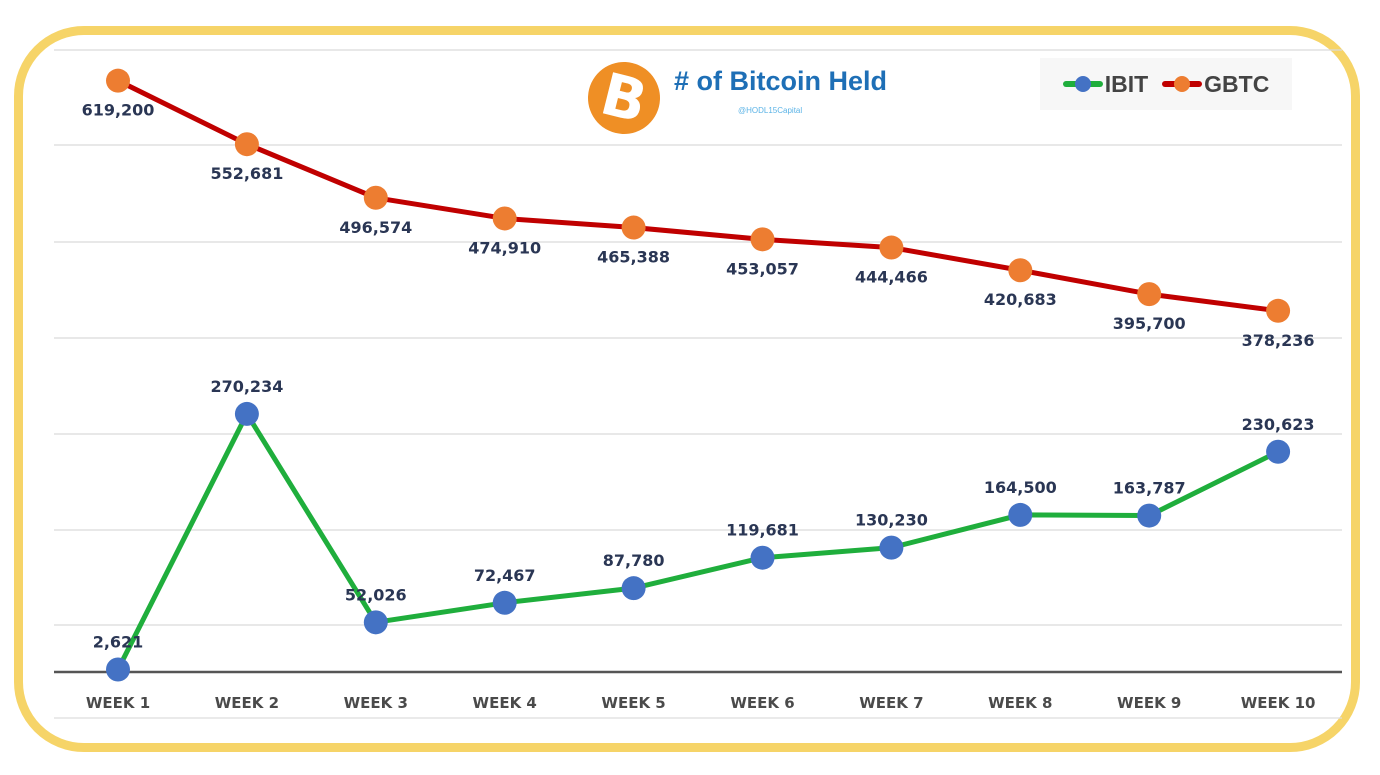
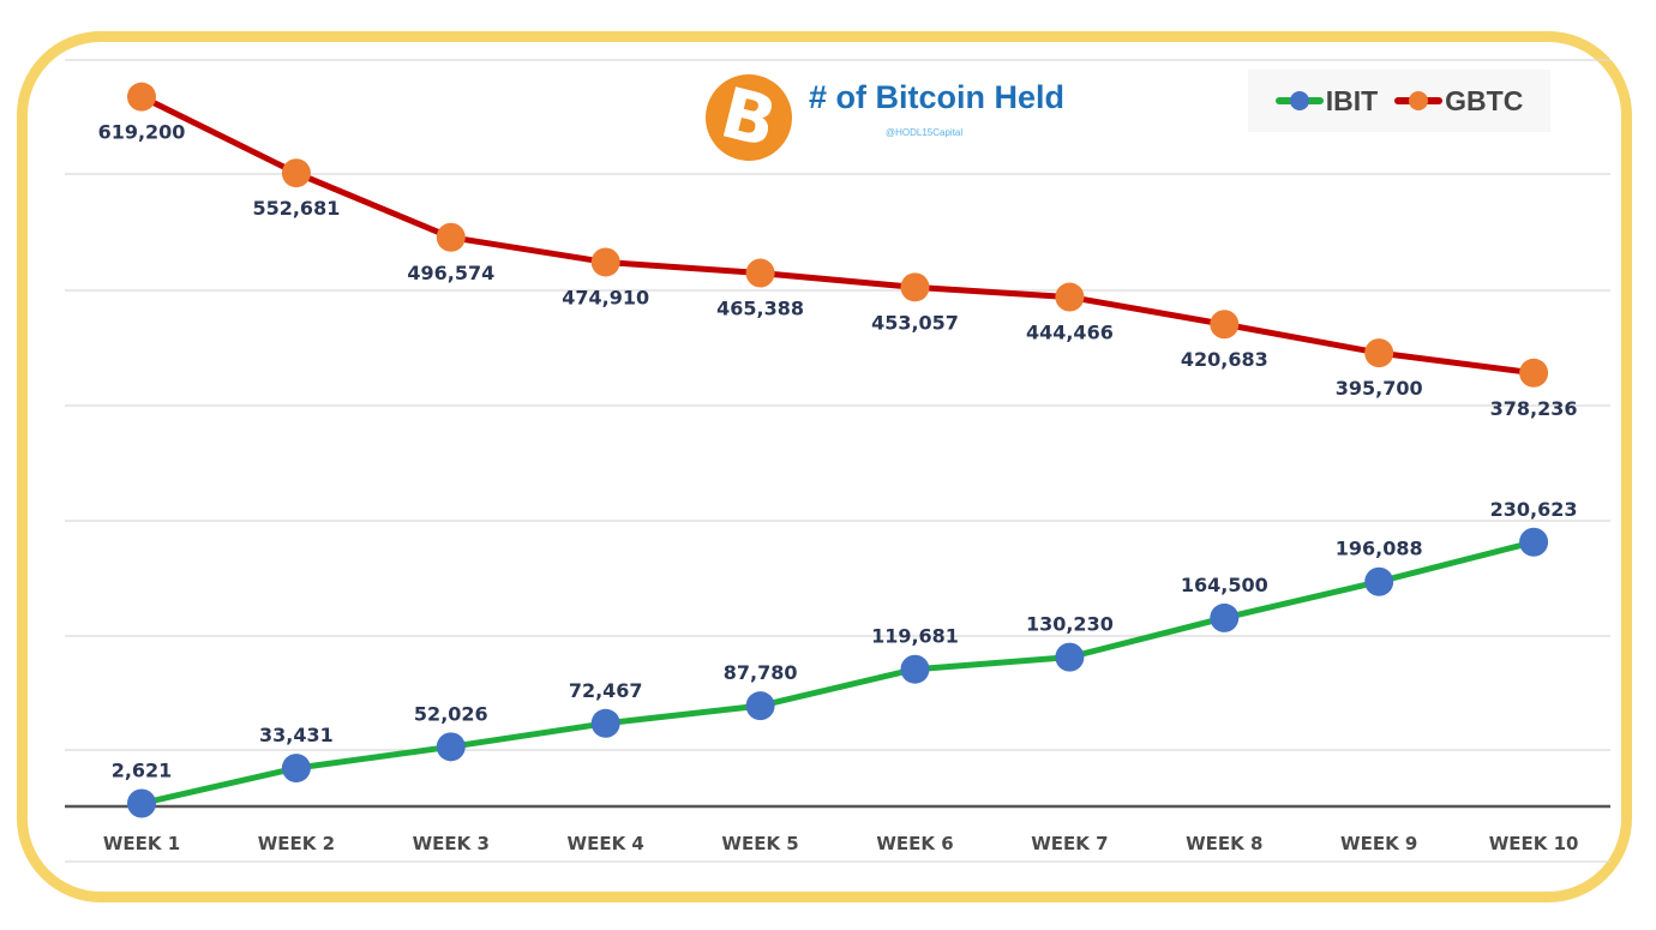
IBIT/WEEK 2: 270,234 -> 33,431
IBIT/WEEK 9: 163,787 -> 196,088
